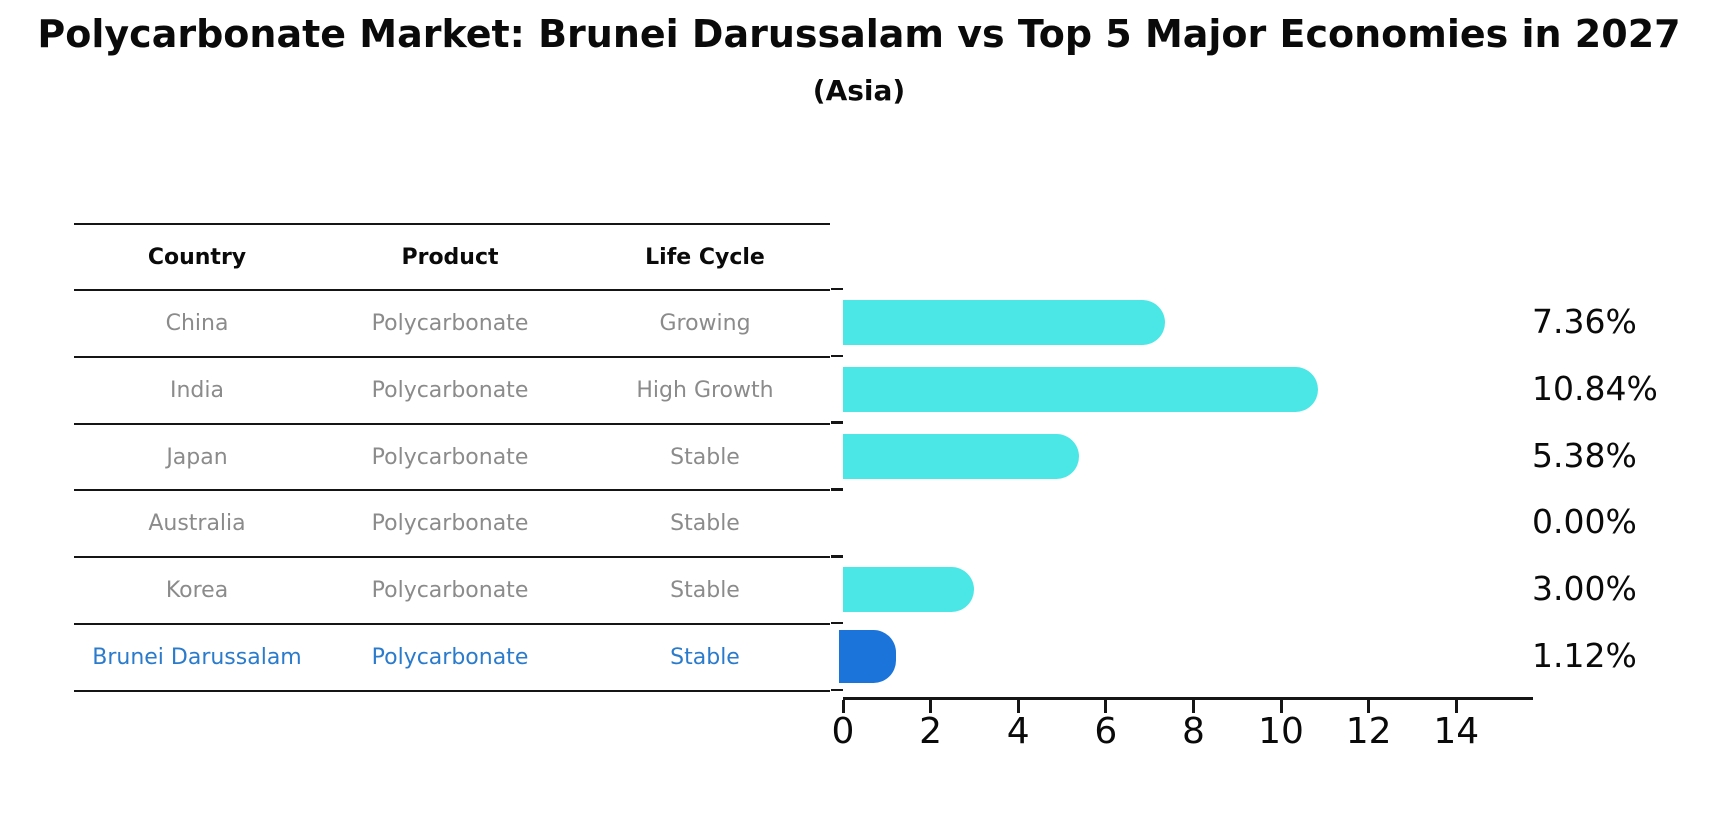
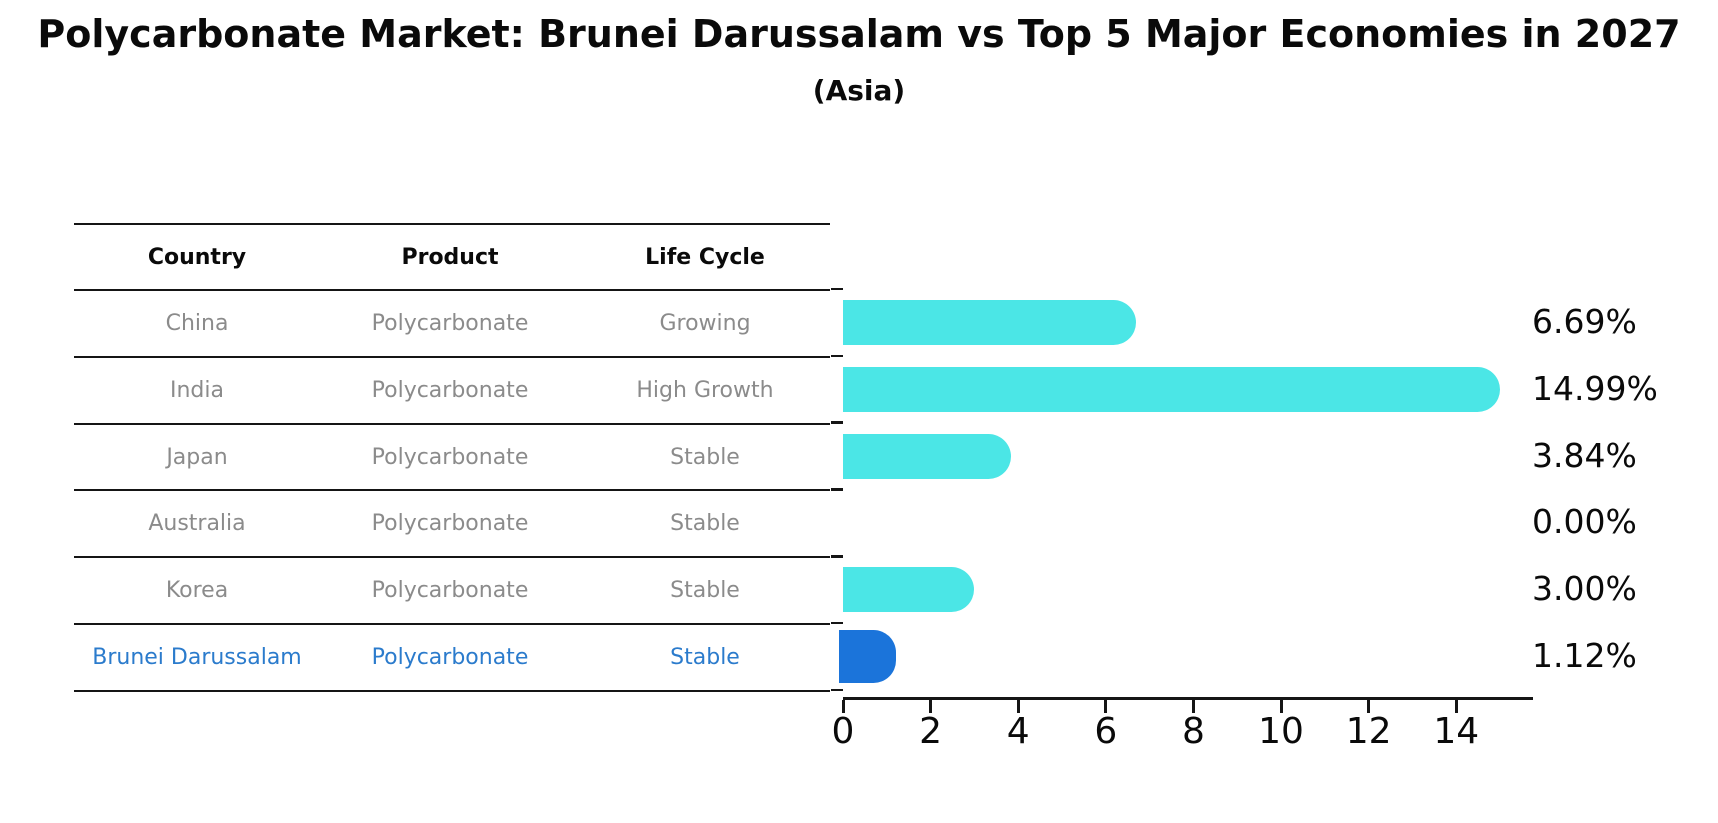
China: 7.36% -> 6.69%
India: 10.84% -> 14.99%
Japan: 5.38% -> 3.84%
